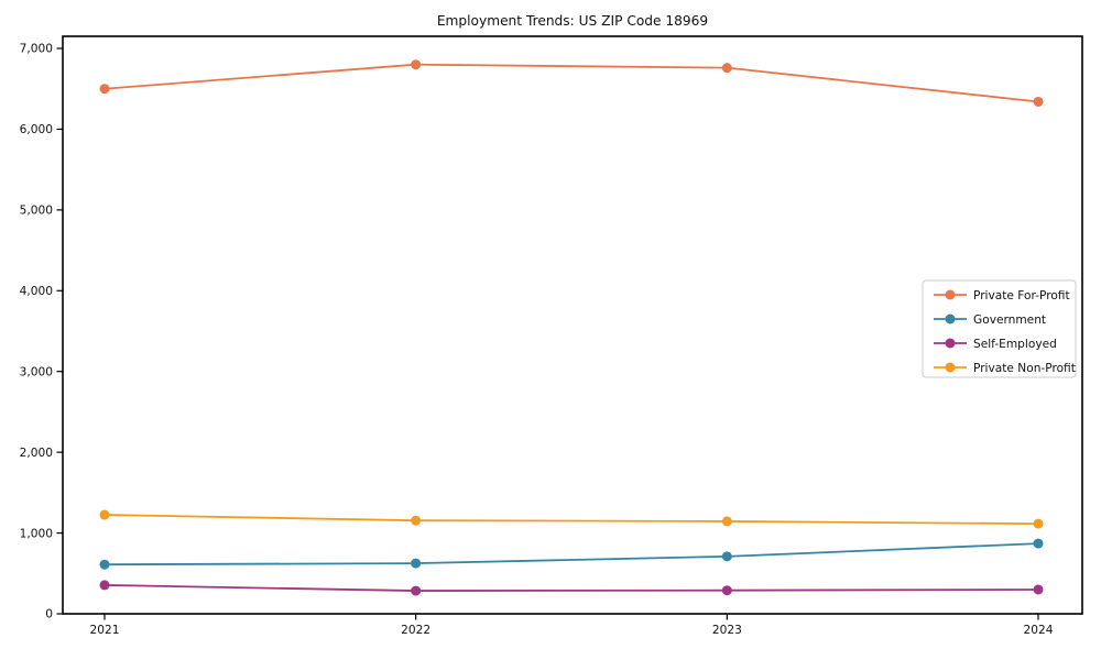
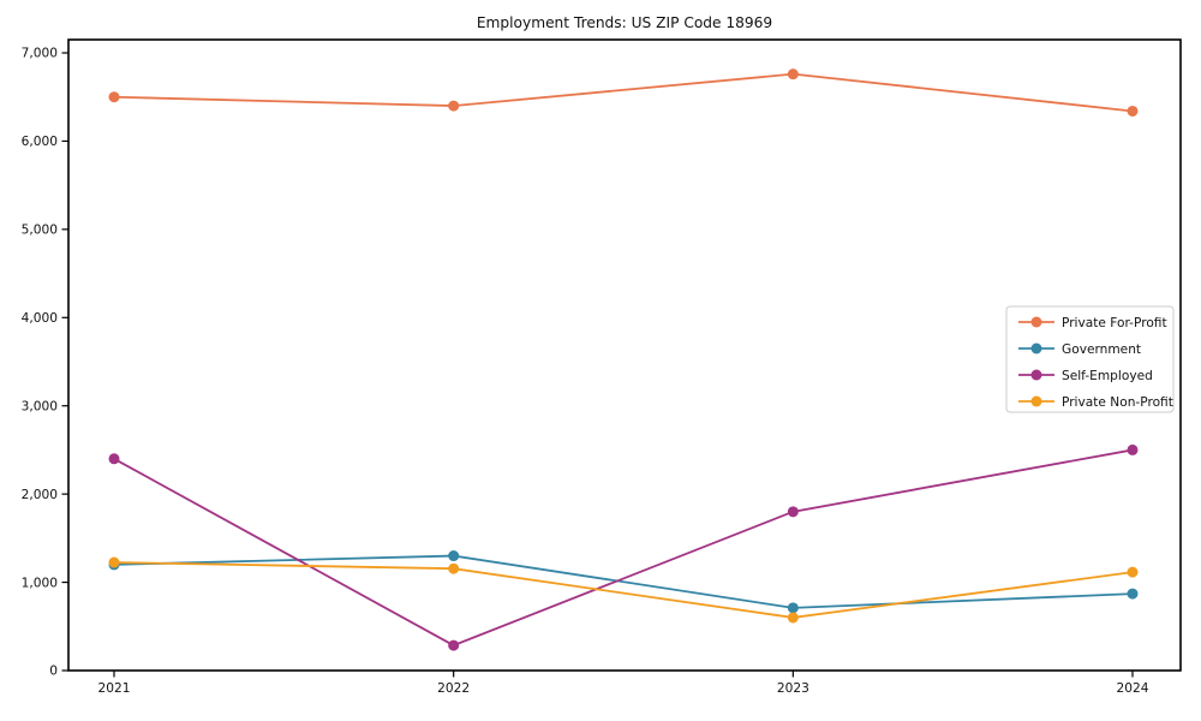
Government/2021: 600 -> 1200
Self-Employed/2021: 400 -> 2400
Private For-Profit/2022: 6800 -> 6400
Government/2022: 600 -> 1300
Self-Employed/2023: 300 -> 1800
Private Non-Profit/2023: 1100 -> 600
Self-Employed/2024: 300 -> 2500
